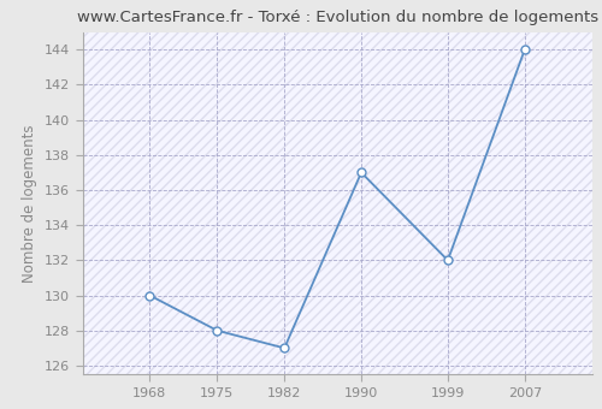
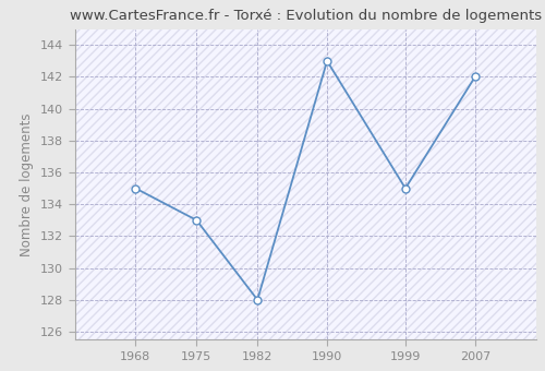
1968: 130 -> 135
1975: 128 -> 133
1982: 127 -> 128
1990: 137 -> 143
1999: 132 -> 135
2007: 144 -> 142
